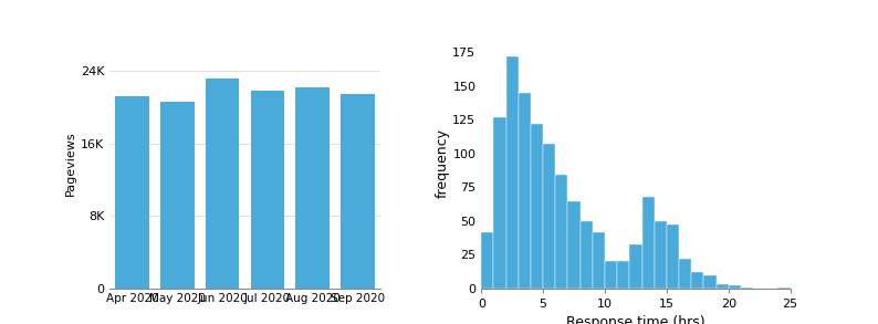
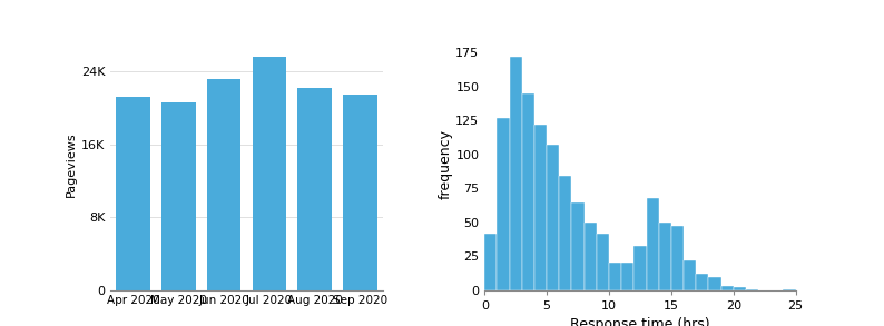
Jul 2020: 21.8K -> 25.6K
